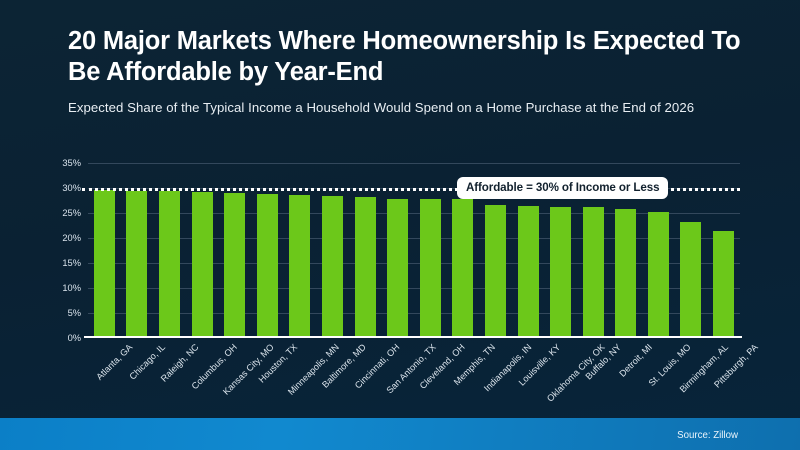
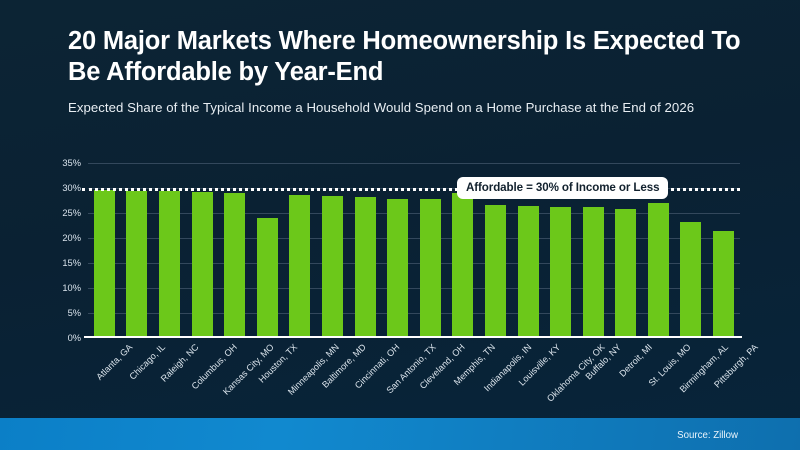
Houston, TX: 29% -> 24%
Memphis, TN: 28% -> 29%
St. Louis, MO: 25% -> 27%
